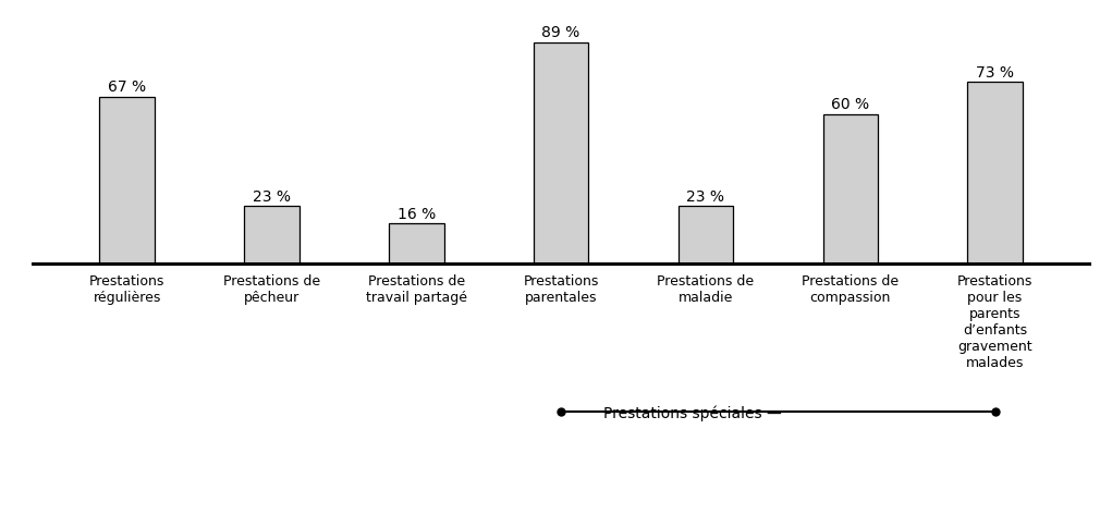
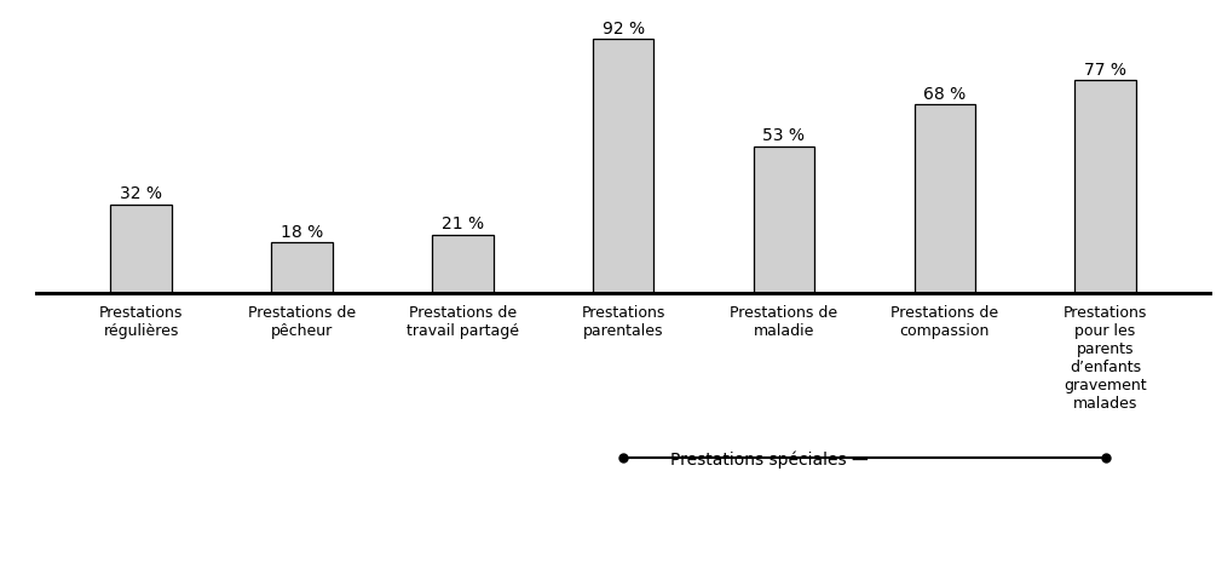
Prestations régulières: 67 -> 32
Prestations de pêcheur: 23 -> 18
Prestations de travail partagé: 16 -> 21
Prestations parentales: 89 -> 92
Prestations de maladie: 23 -> 53
Prestations de compassion: 60 -> 68
Prestations pour les parents d’enfants gravement malades: 73 -> 77
